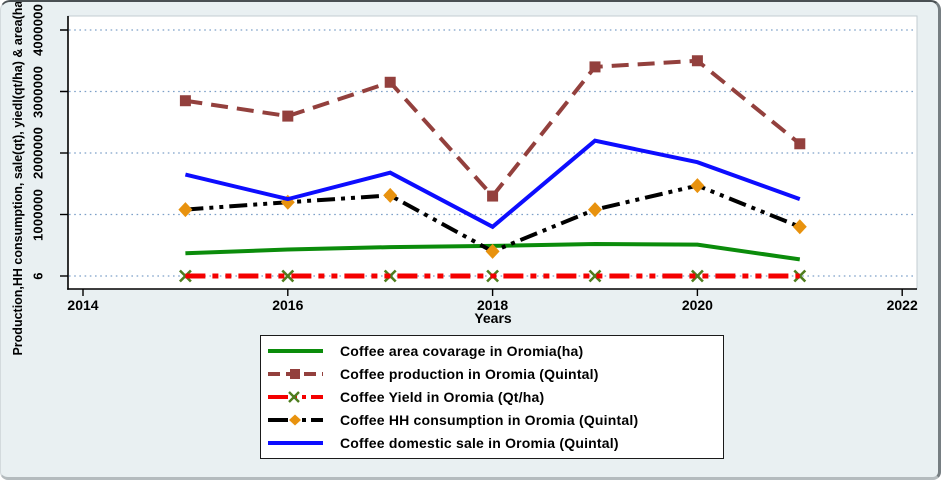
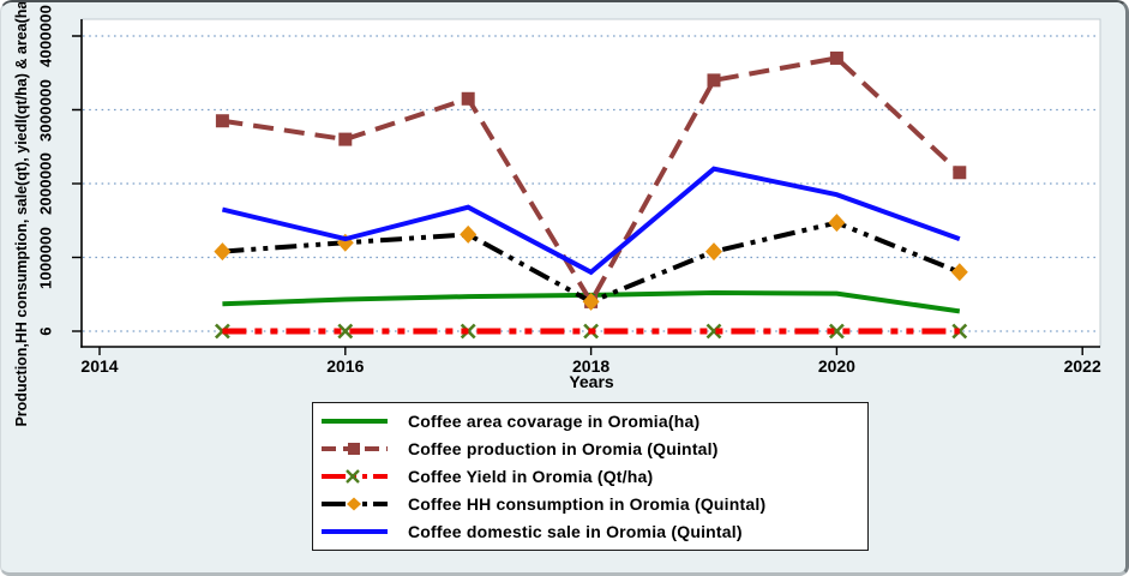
Coffee production in Oromia (Quintal)/2018: 1300000 -> 400000
Coffee production in Oromia (Quintal)/2020: 3500000 -> 3700000
